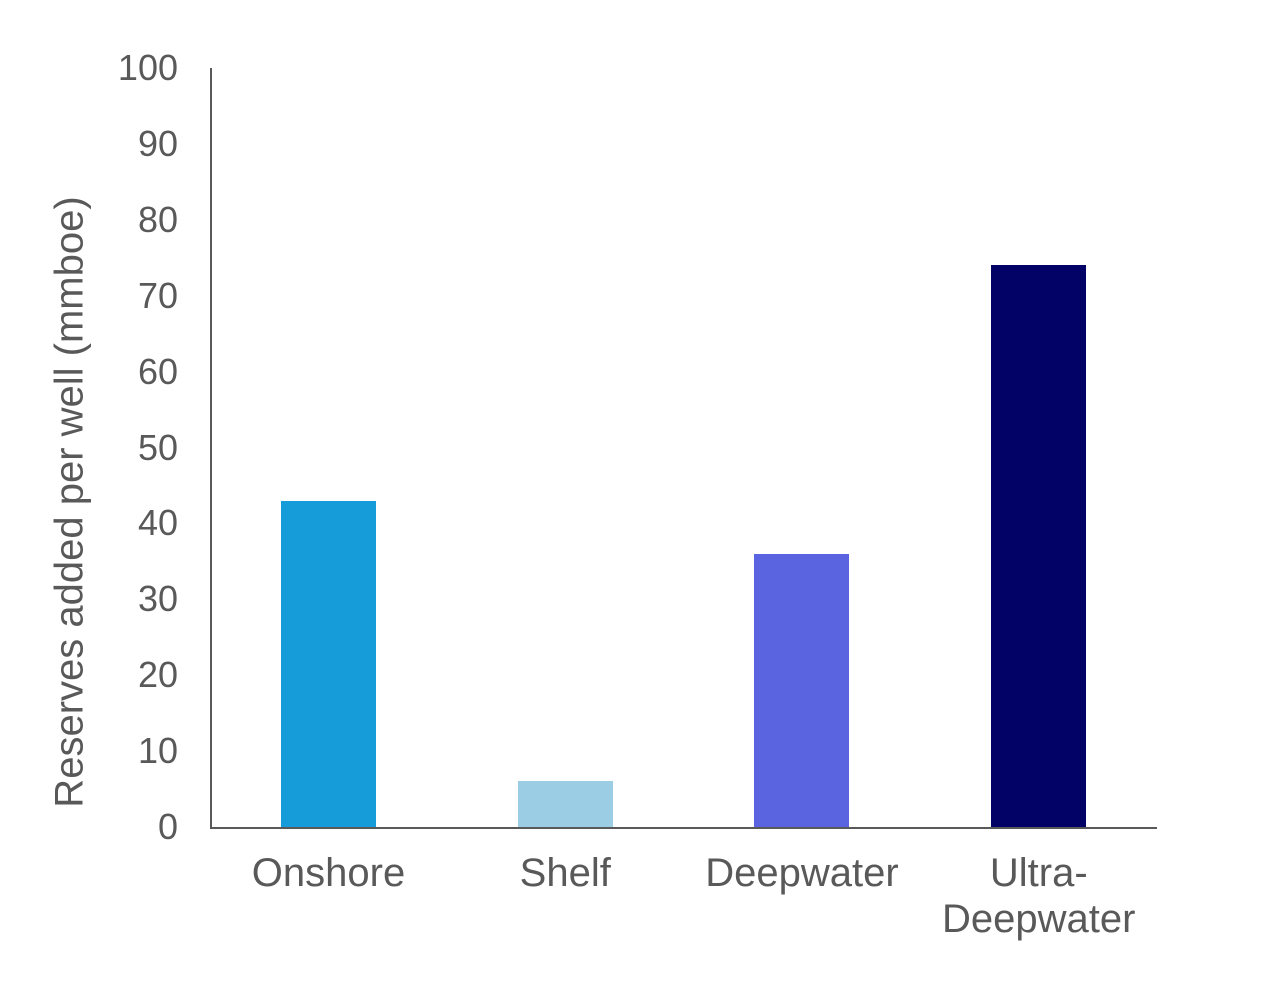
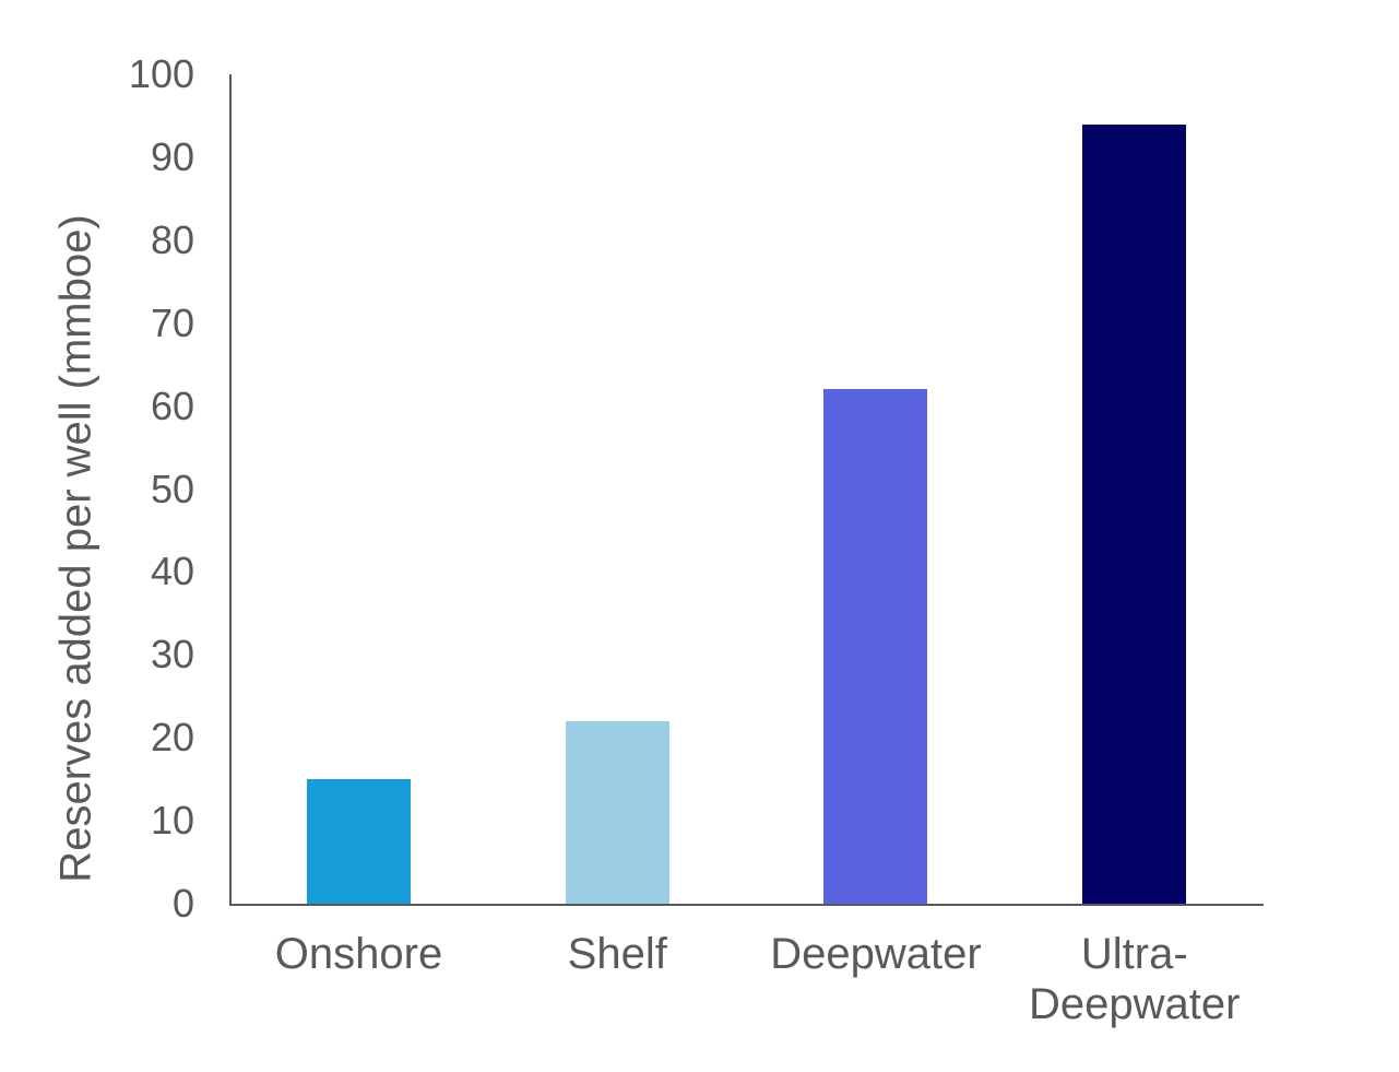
Onshore: 43 -> 15
Shelf: 6 -> 22
Deepwater: 36 -> 62
Ultra-Deepwater: 74 -> 94
